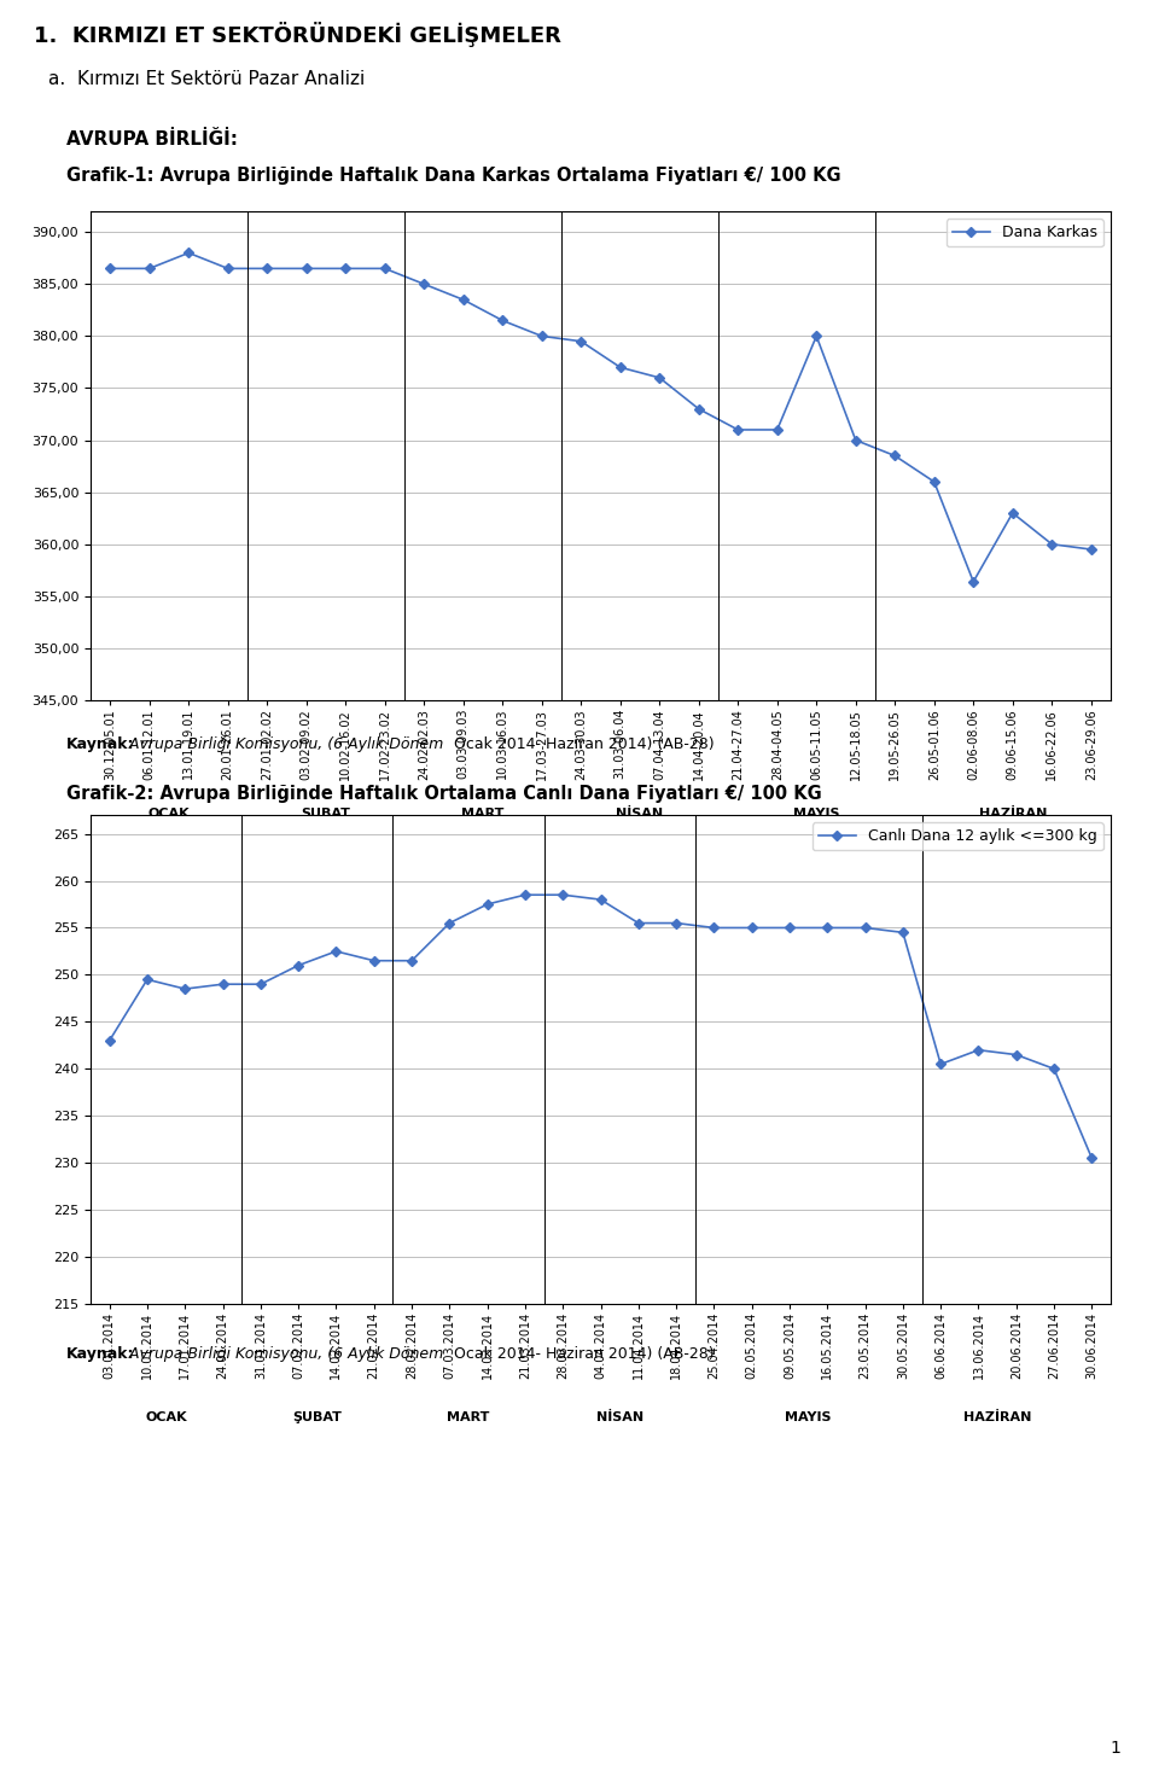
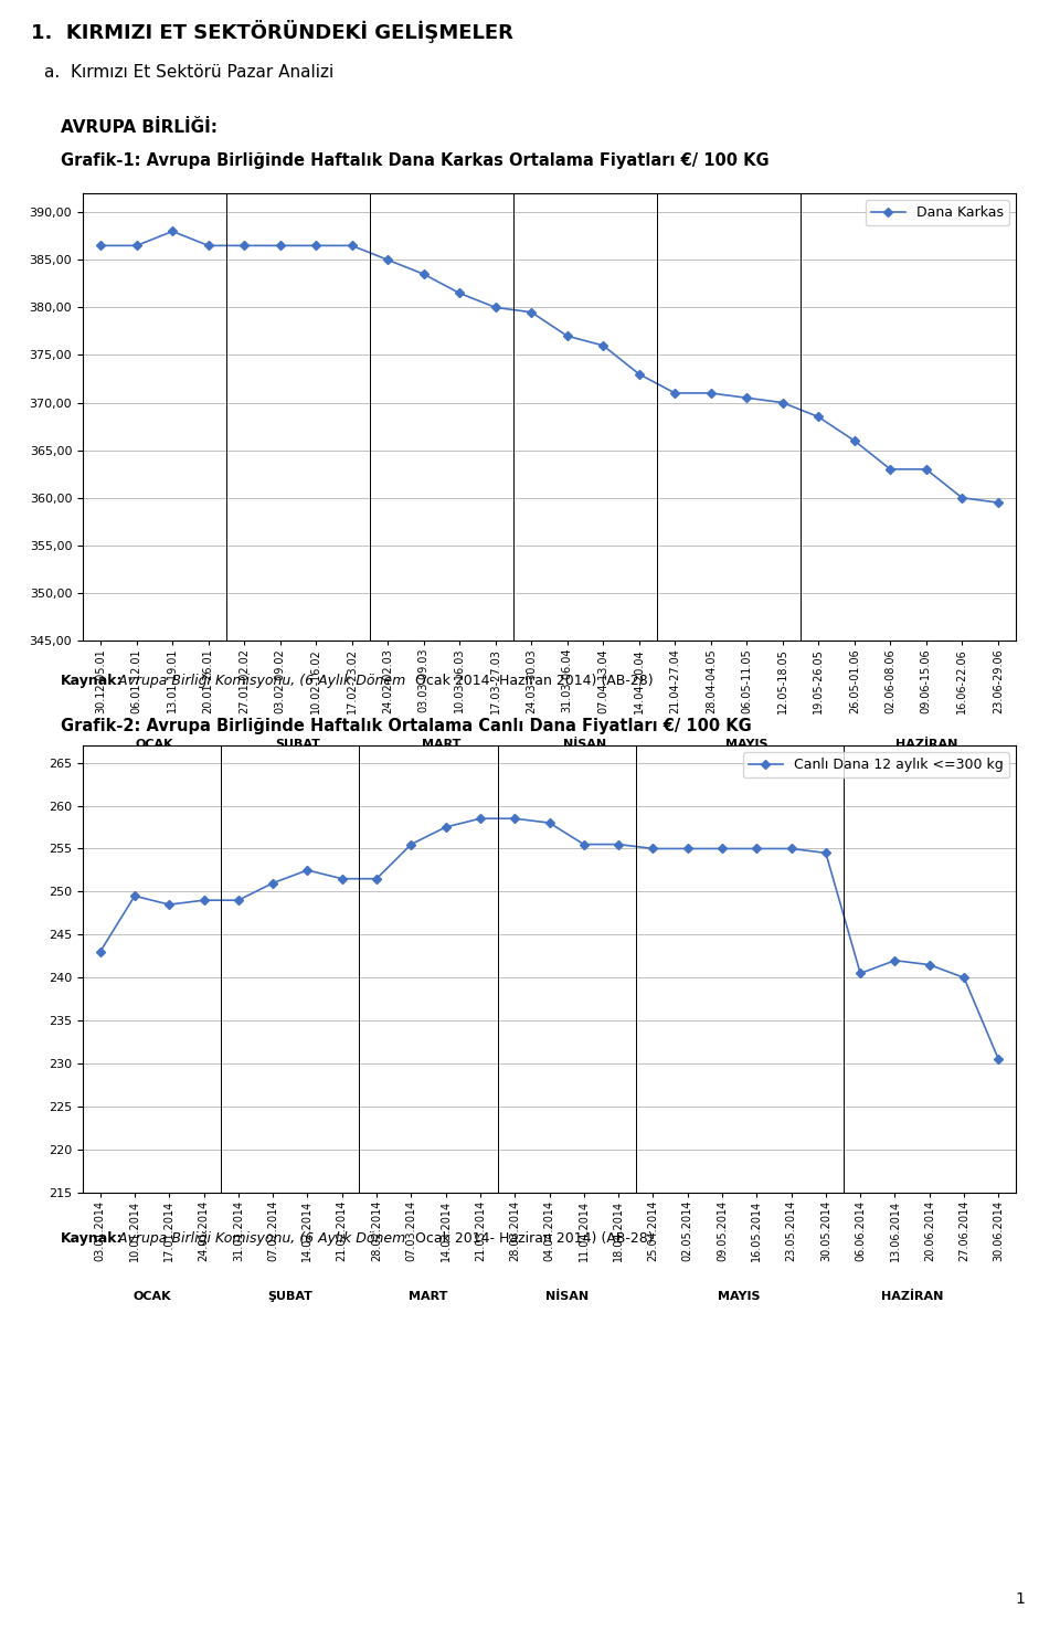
06.05-11.05: 380,0 -> 370,5
02.06-08.06: 356,4 -> 363,0
